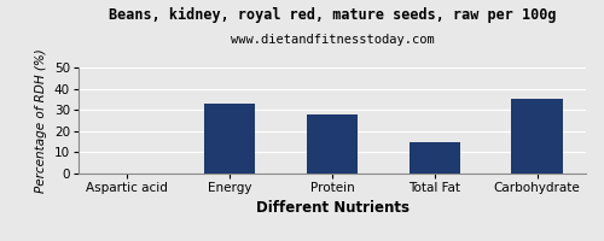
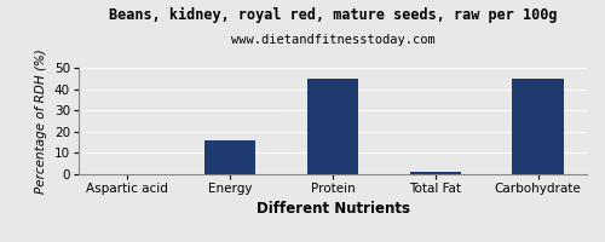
Energy: 33 -> 16
Protein: 28 -> 45
Total Fat: 15 -> 1
Carbohydrate: 35 -> 45
